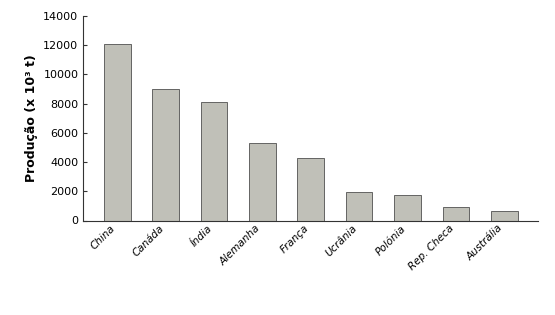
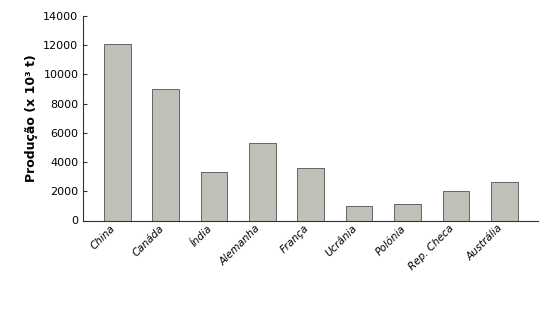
Índia: 8100 -> 3300
França: 4200 -> 3600
Ucrânia: 2000 -> 1000
Polónia: 1800 -> 1100
Rep. Checa: 1000 -> 2000
Austrália: 600 -> 2600
